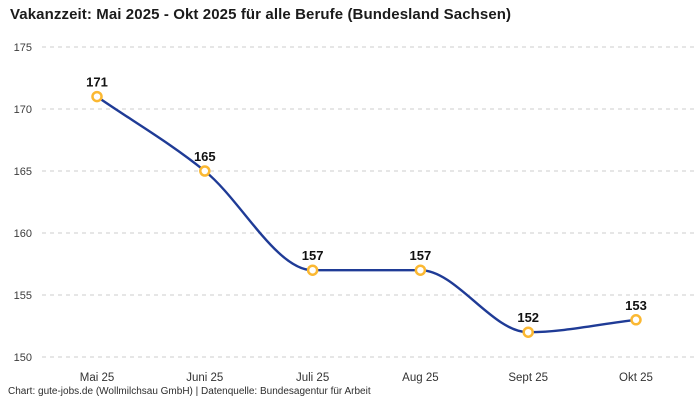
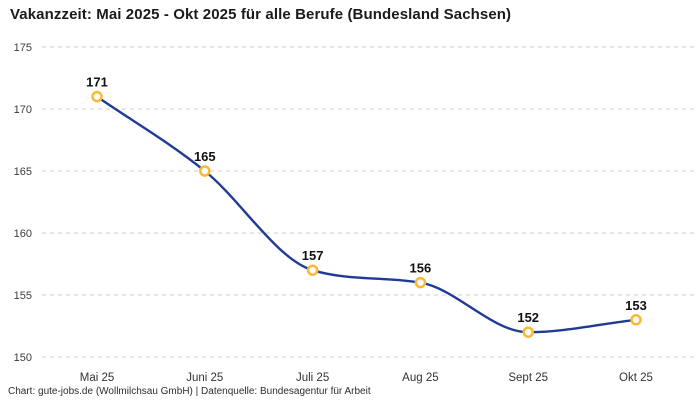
Aug 25: 157 -> 156
